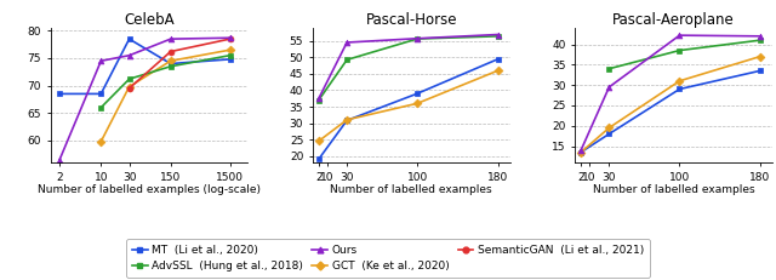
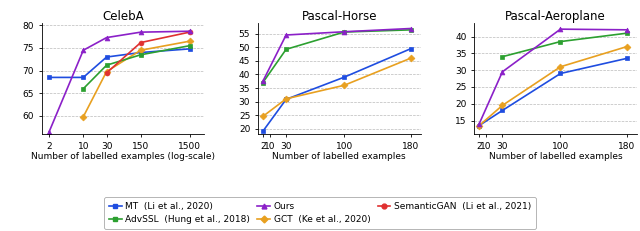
CelebA/MT (Li et al., 2020)/30: 78.5 -> 73.0
CelebA/Ours/30: 75.5 -> 77.3
